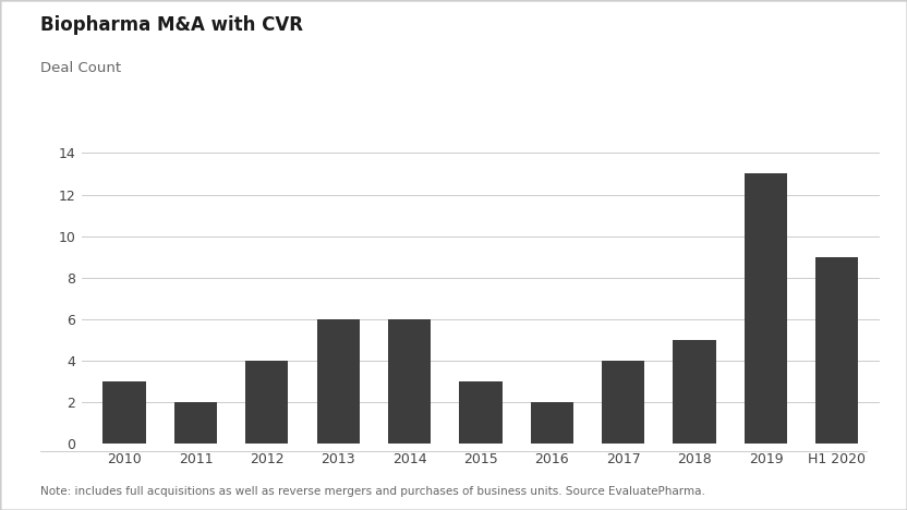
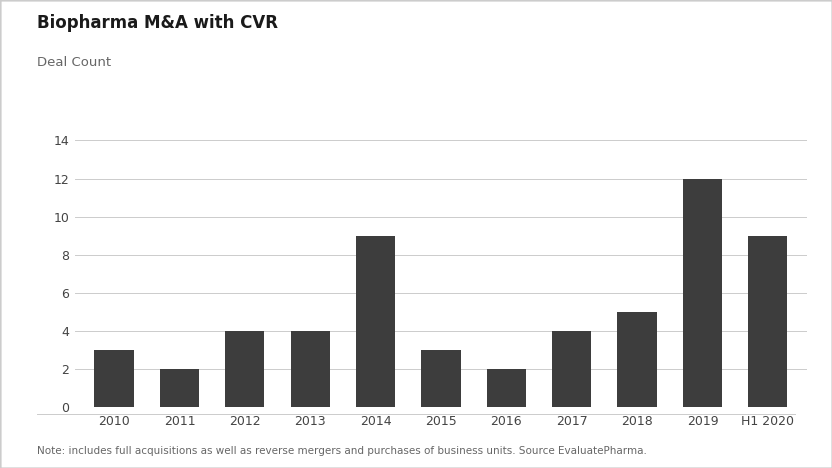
2013: 6 -> 4
2014: 6 -> 9
2019: 13 -> 12
